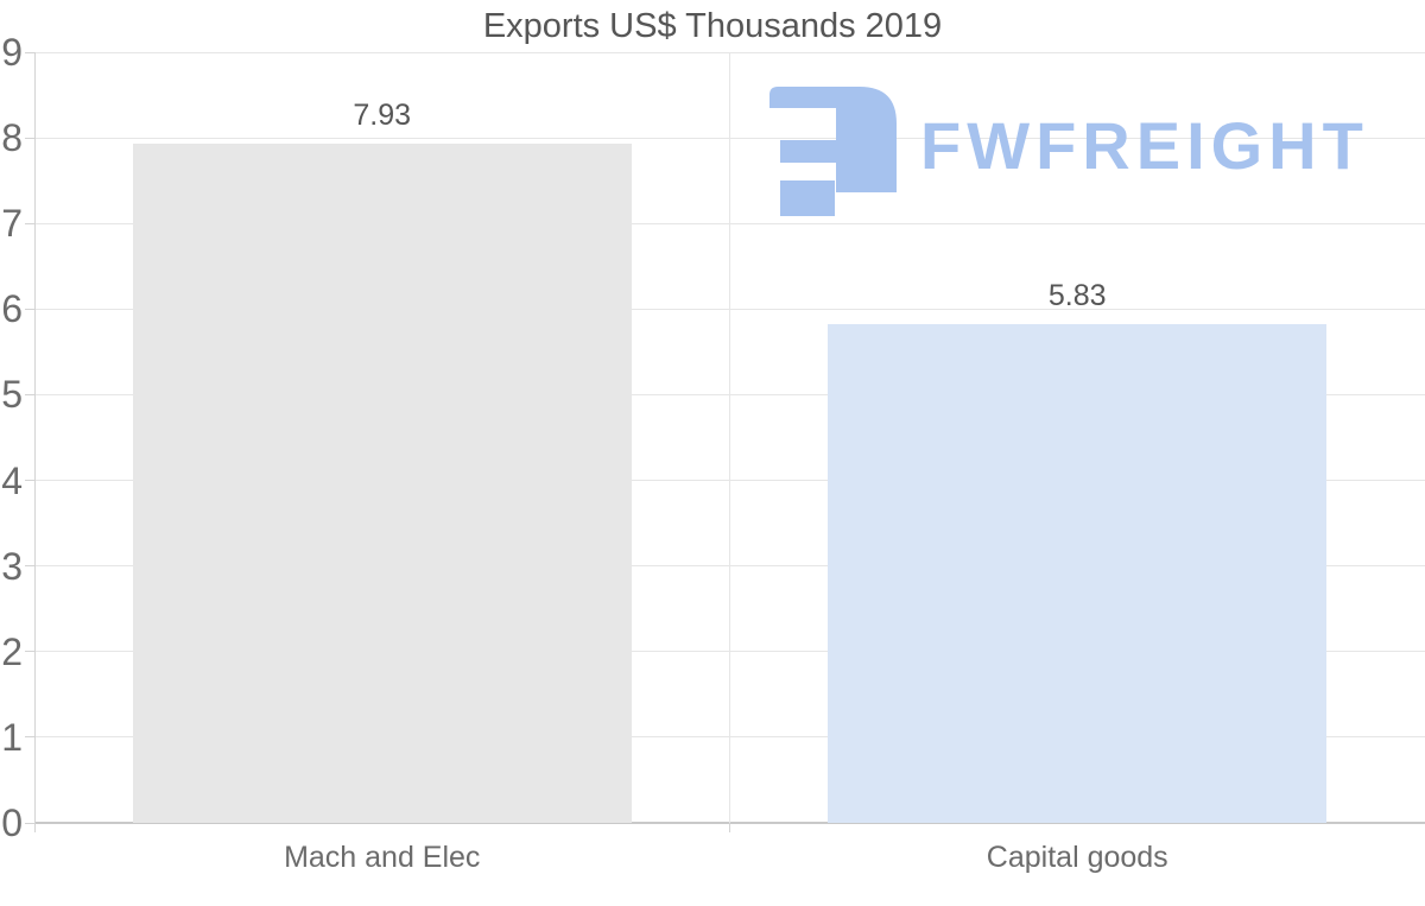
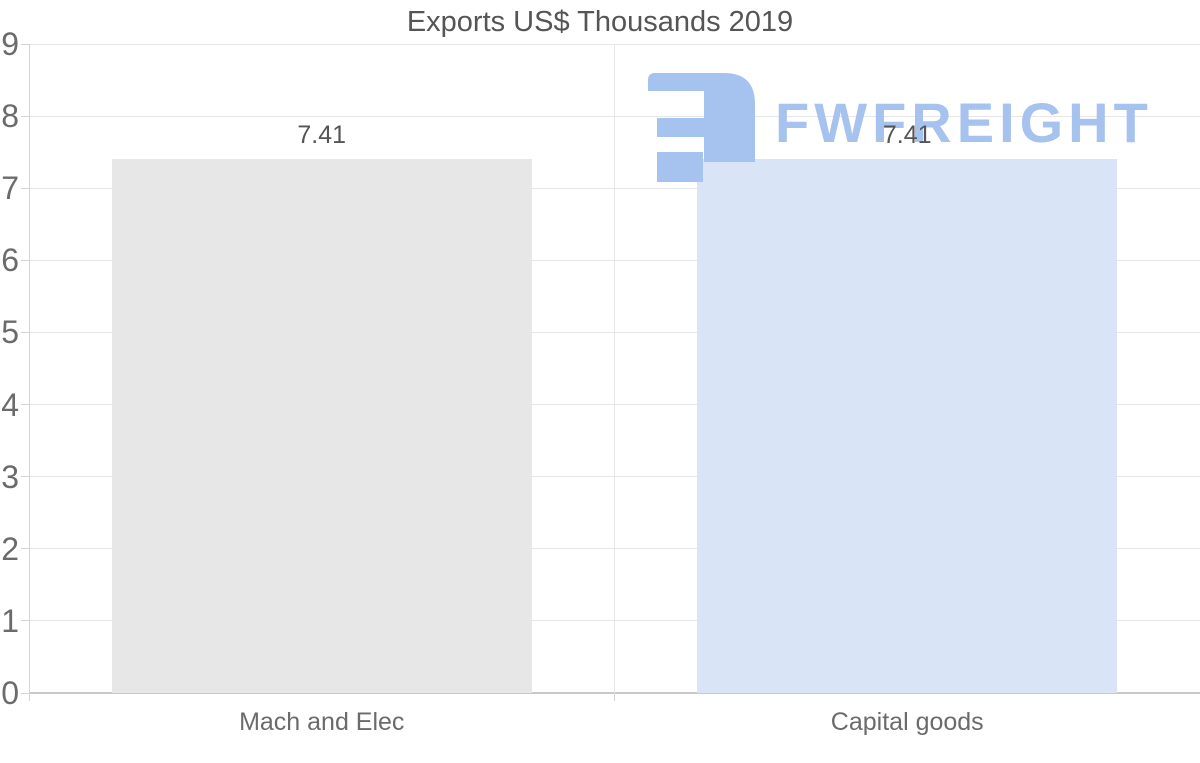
Mach and Elec: 7.93 -> 7.41
Capital goods: 5.83 -> 7.41
